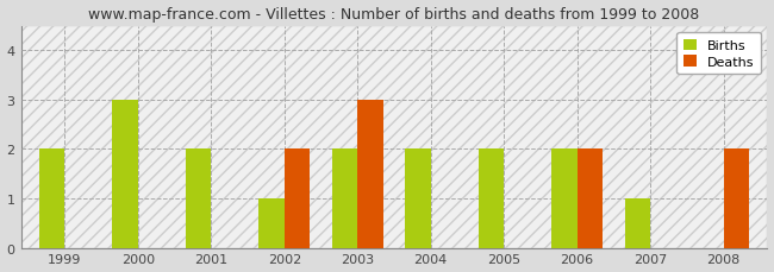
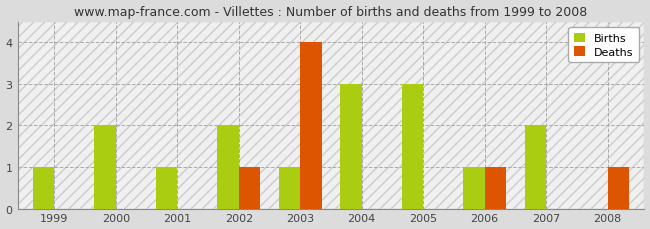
Births/1999: 2 -> 1
Births/2000: 3 -> 2
Births/2001: 2 -> 1
Births/2002: 1 -> 2
Deaths/2002: 2 -> 1
Births/2003: 2 -> 1
Deaths/2003: 3 -> 4
Births/2004: 2 -> 3
Births/2005: 2 -> 3
Births/2006: 2 -> 1
Deaths/2006: 2 -> 1
Births/2007: 1 -> 2
Deaths/2008: 2 -> 1
